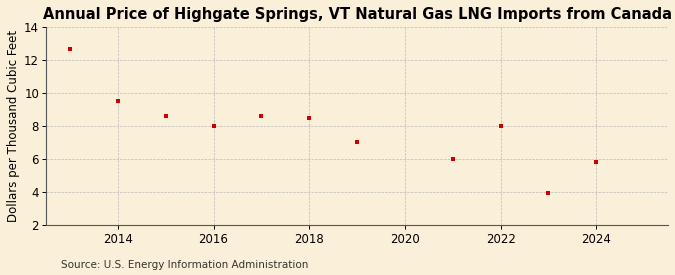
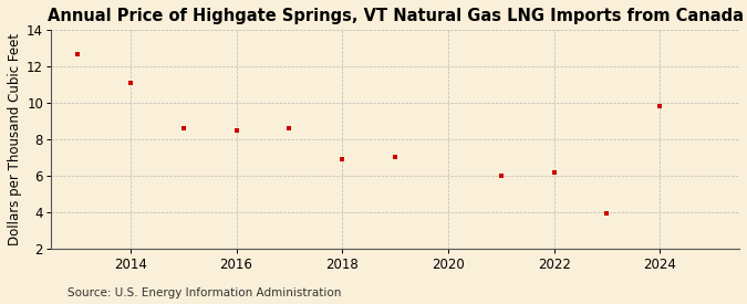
2014: 9.5 -> 11.1
2016: 8.0 -> 8.5
2018: 8.5 -> 6.9
2022: 8.0 -> 6.2
2024: 5.8 -> 9.8
